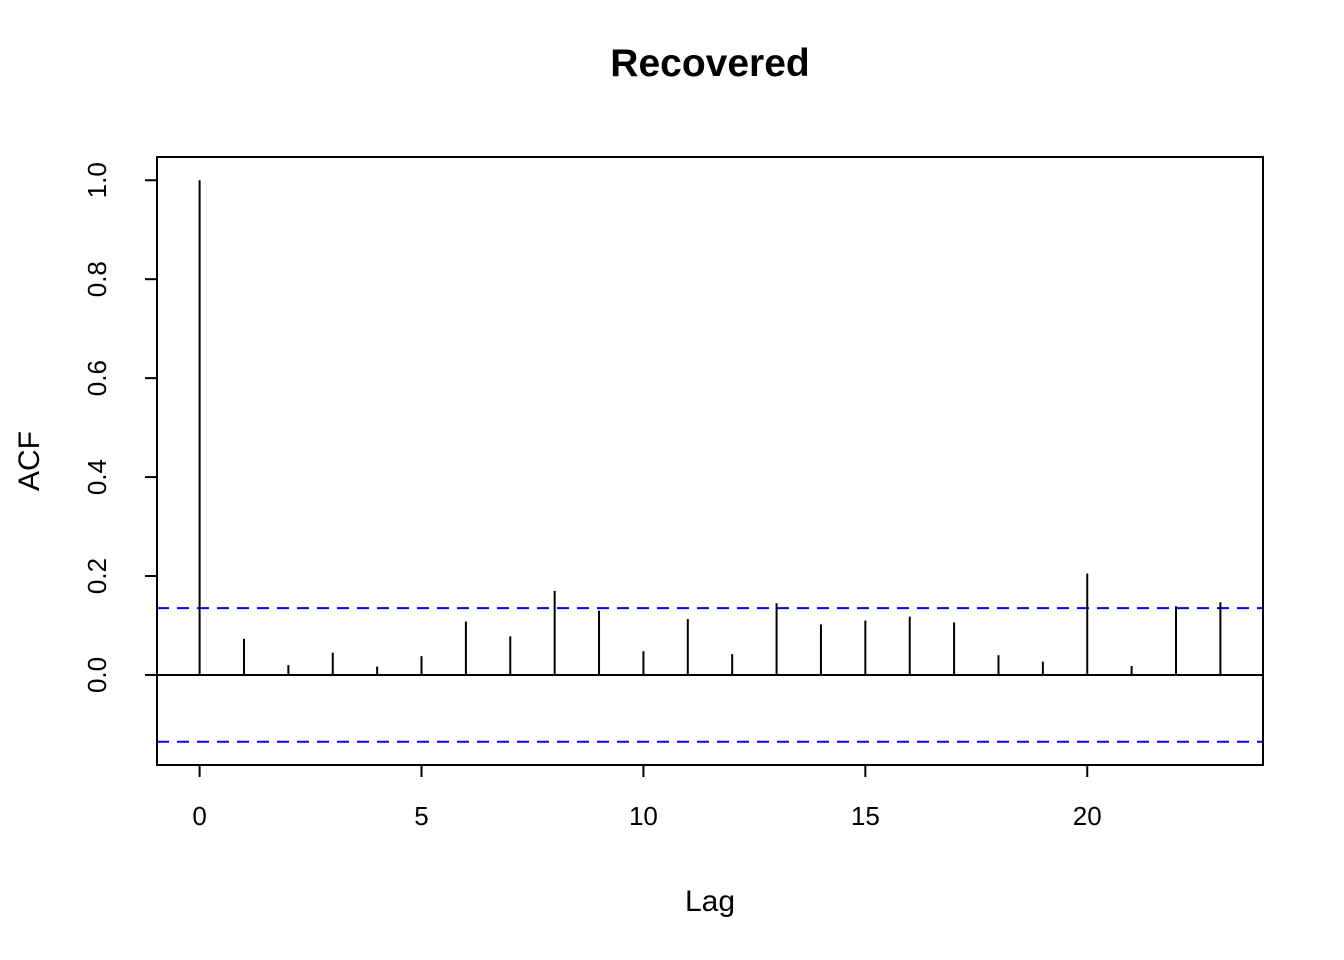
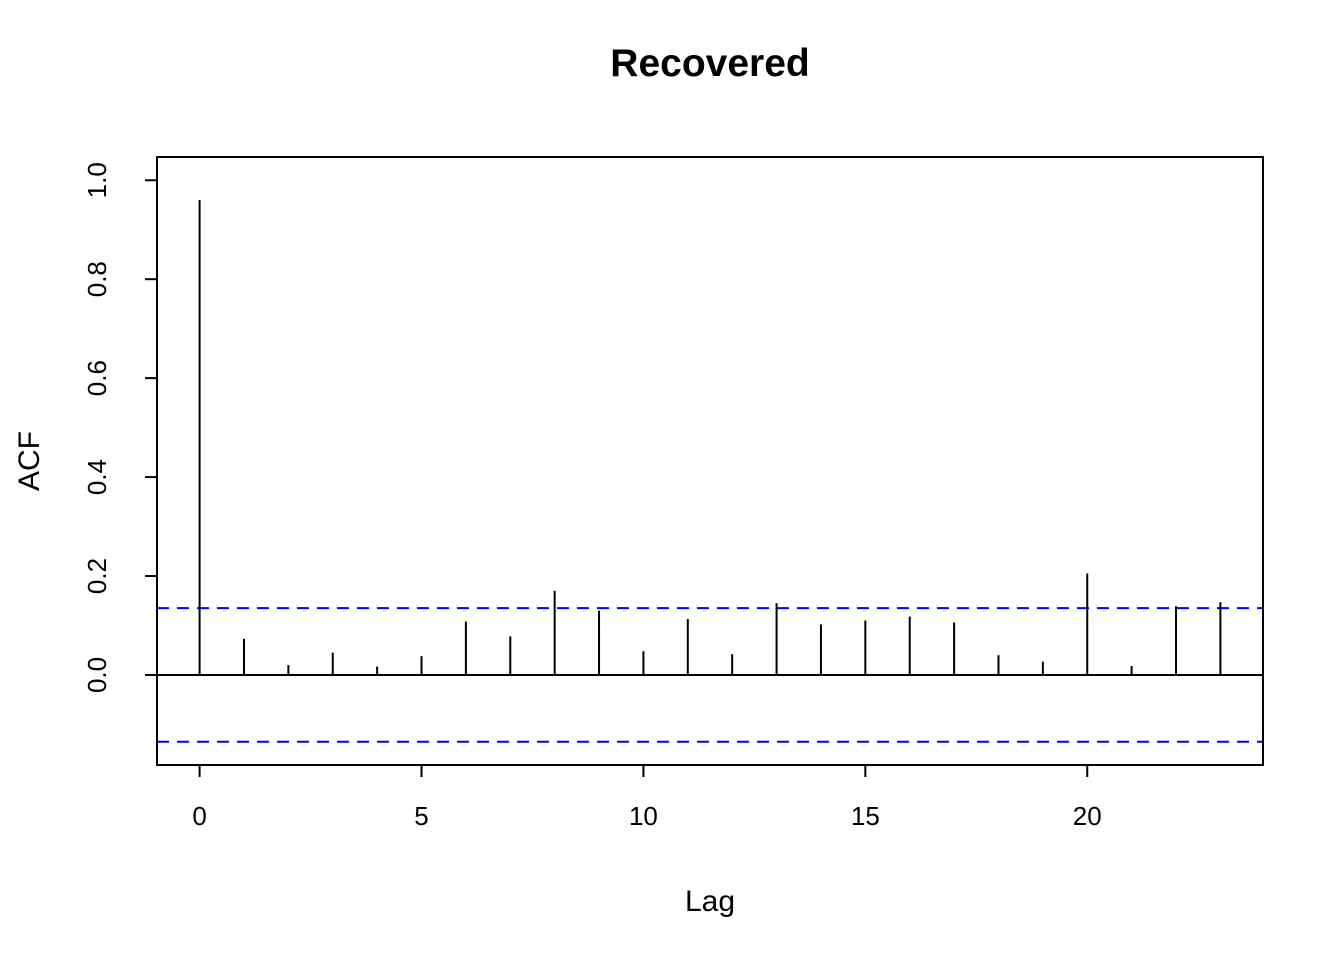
0: 1.00 -> 0.96
